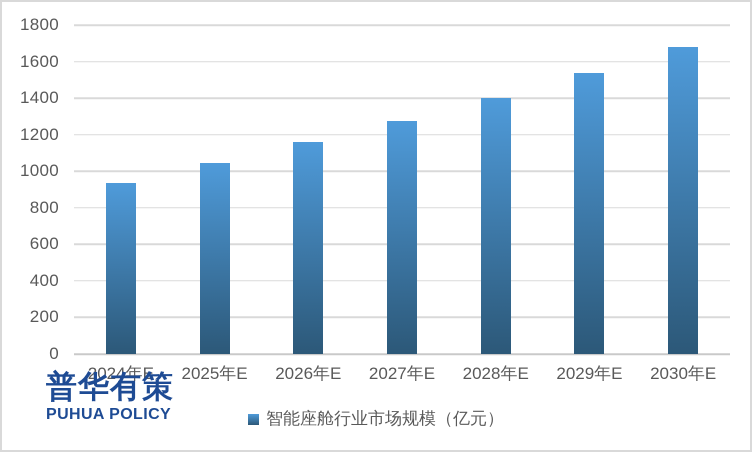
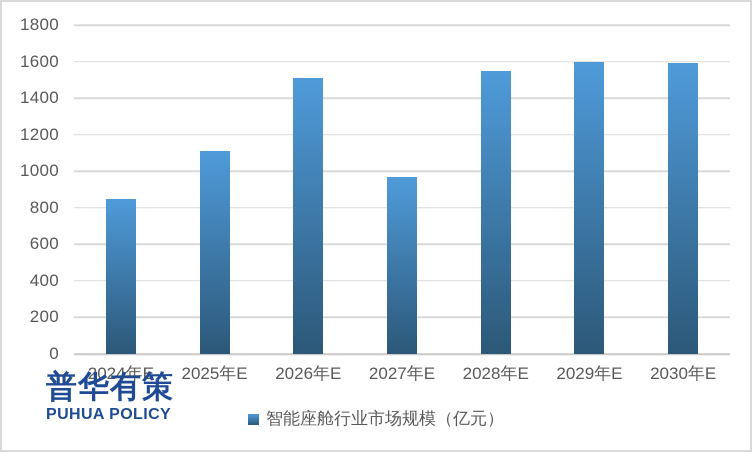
2024年E: 940 -> 850
2025年E: 1040 -> 1110
2026年E: 1160 -> 1510
2027年E: 1280 -> 970
2028年E: 1400 -> 1550
2029年E: 1540 -> 1600
2030年E: 1680 -> 1590
